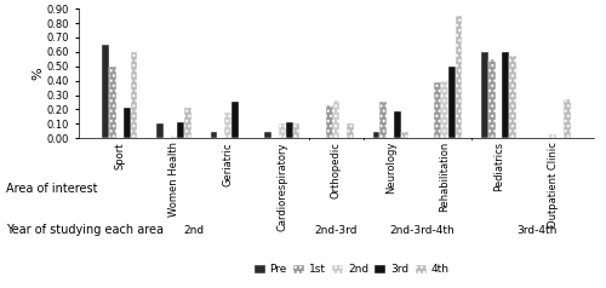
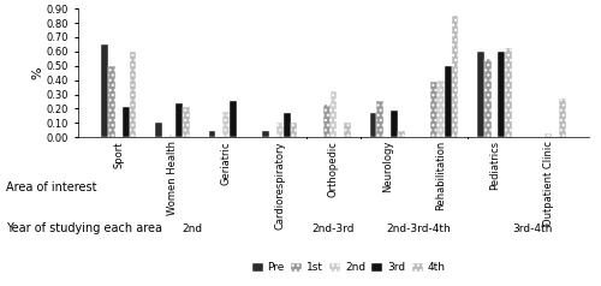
3rd/Women Health: 0.11 -> 0.24
3rd/Cardiorespiratory: 0.11 -> 0.17
2nd/Orthopedic: 0.26 -> 0.32
Pre/Neurology: 0.04 -> 0.17
4th/Pediatrics: 0.57 -> 0.62
